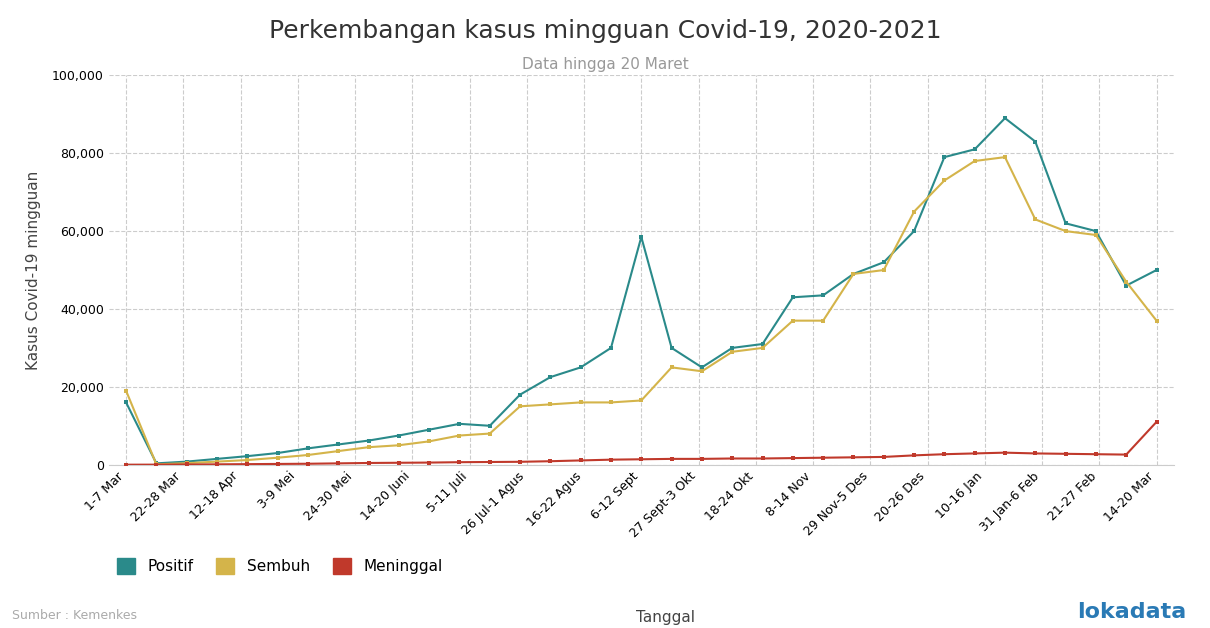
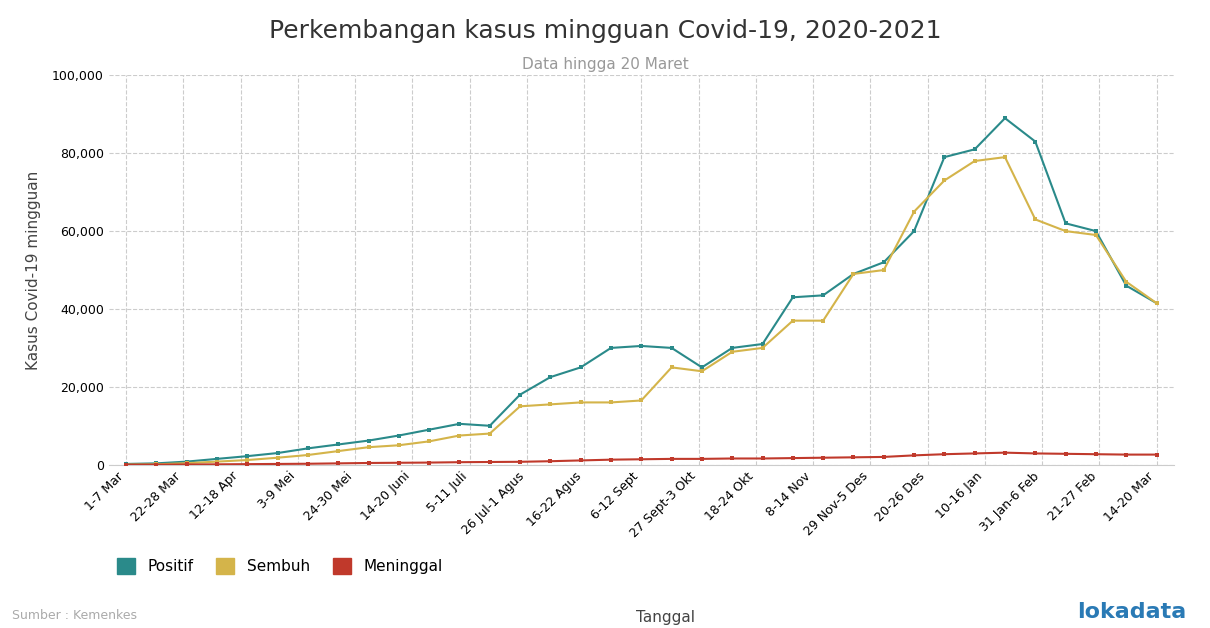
Positif/1-7 Mar: 16,000 -> 200
Sembuh/1-7 Mar: 19,000 -> 0
Positif/6-12 Sept: 58,500 -> 30,500
Positif/14-20 Mar: 50,000 -> 41,500
Sembuh/14-20 Mar: 37,000 -> 41,500
Meninggal/14-20 Mar: 11,000 -> 2,600
